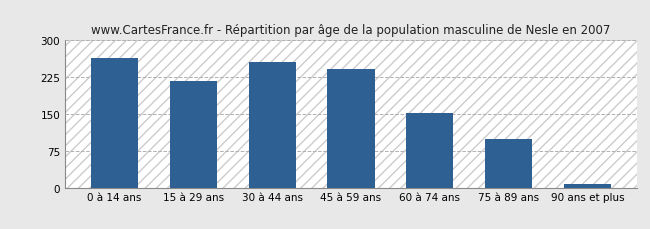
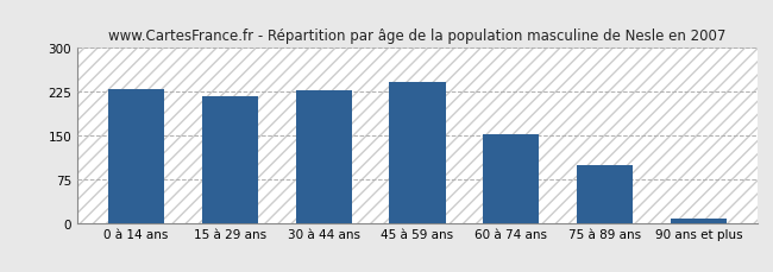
0 à 14 ans: 265 -> 230
30 à 44 ans: 255 -> 228
